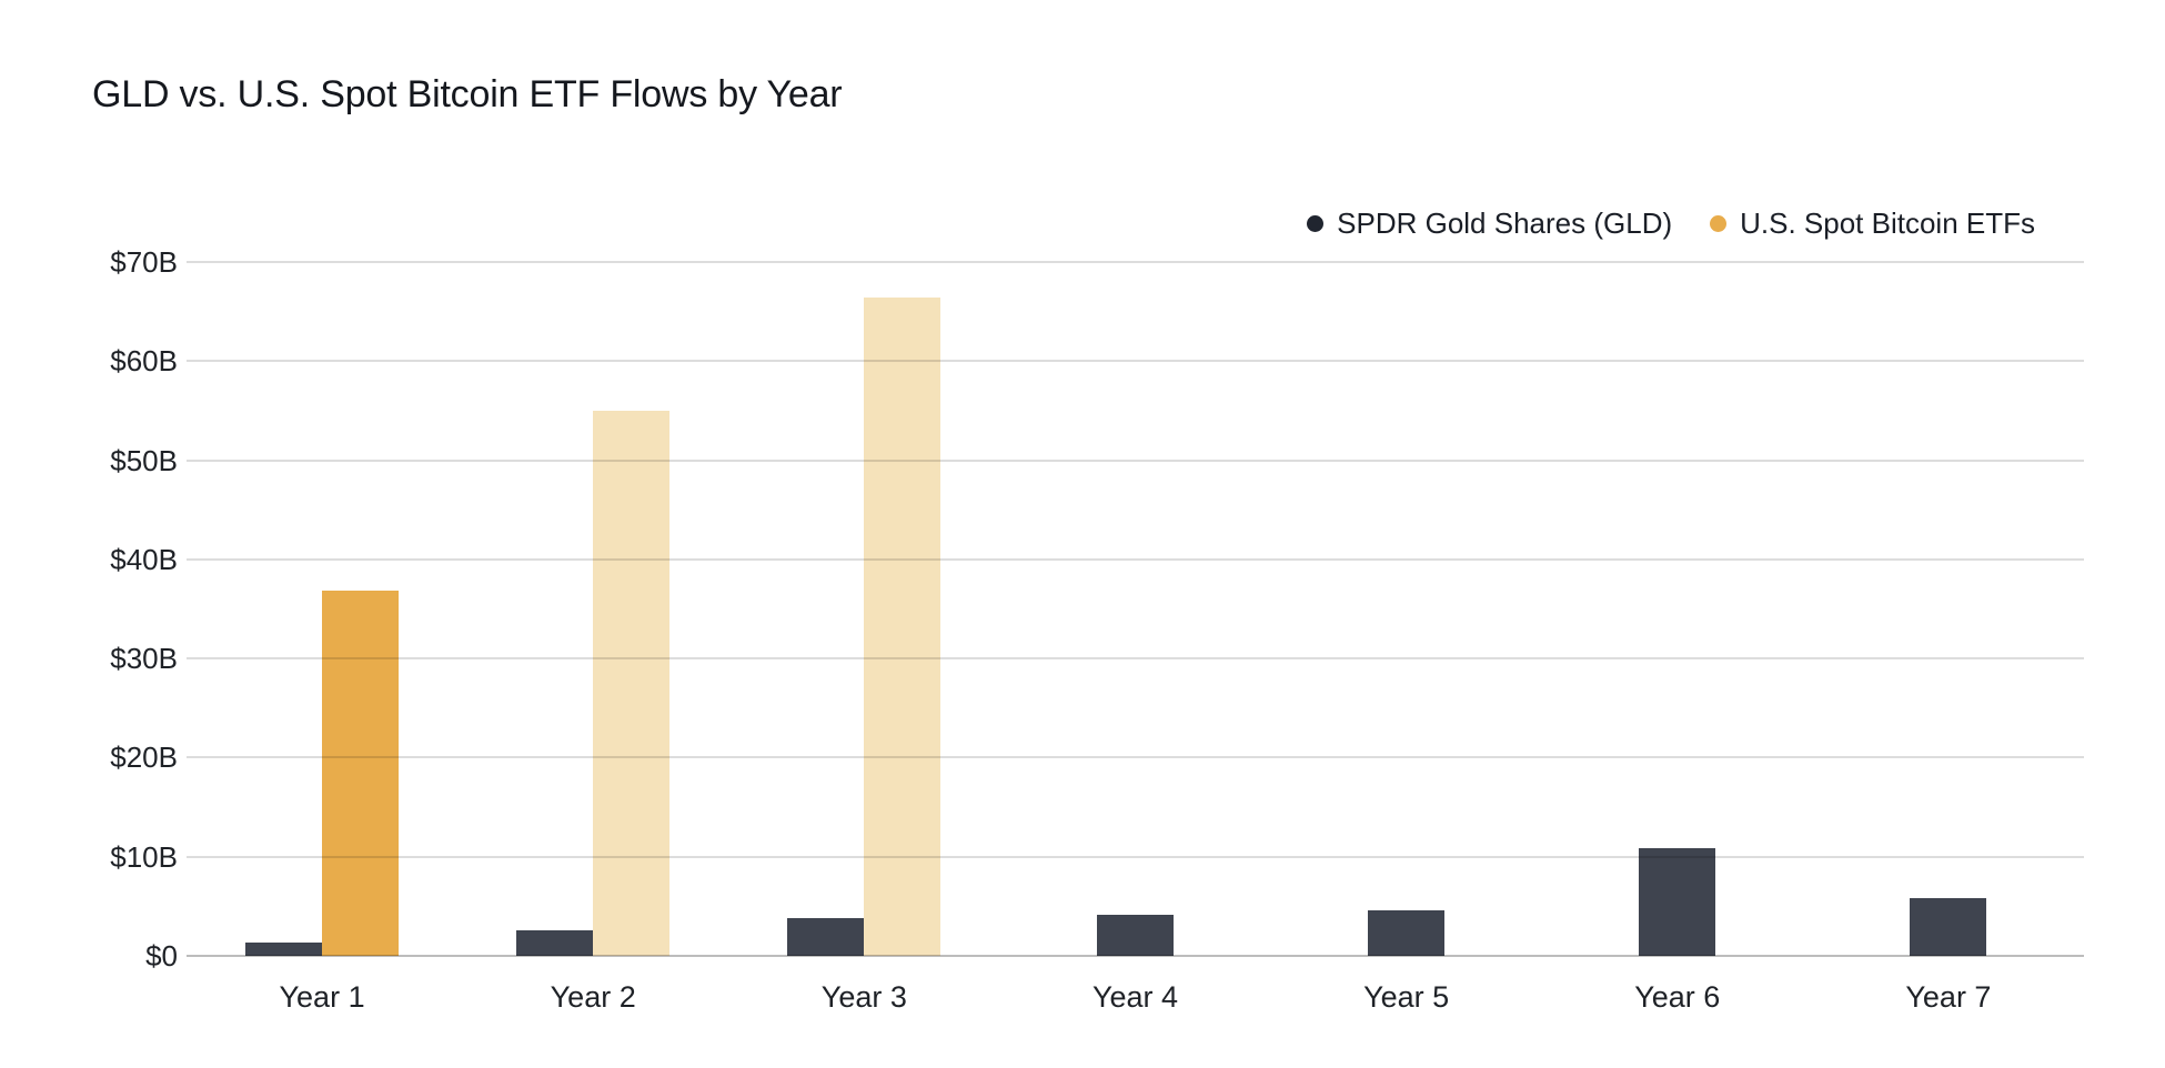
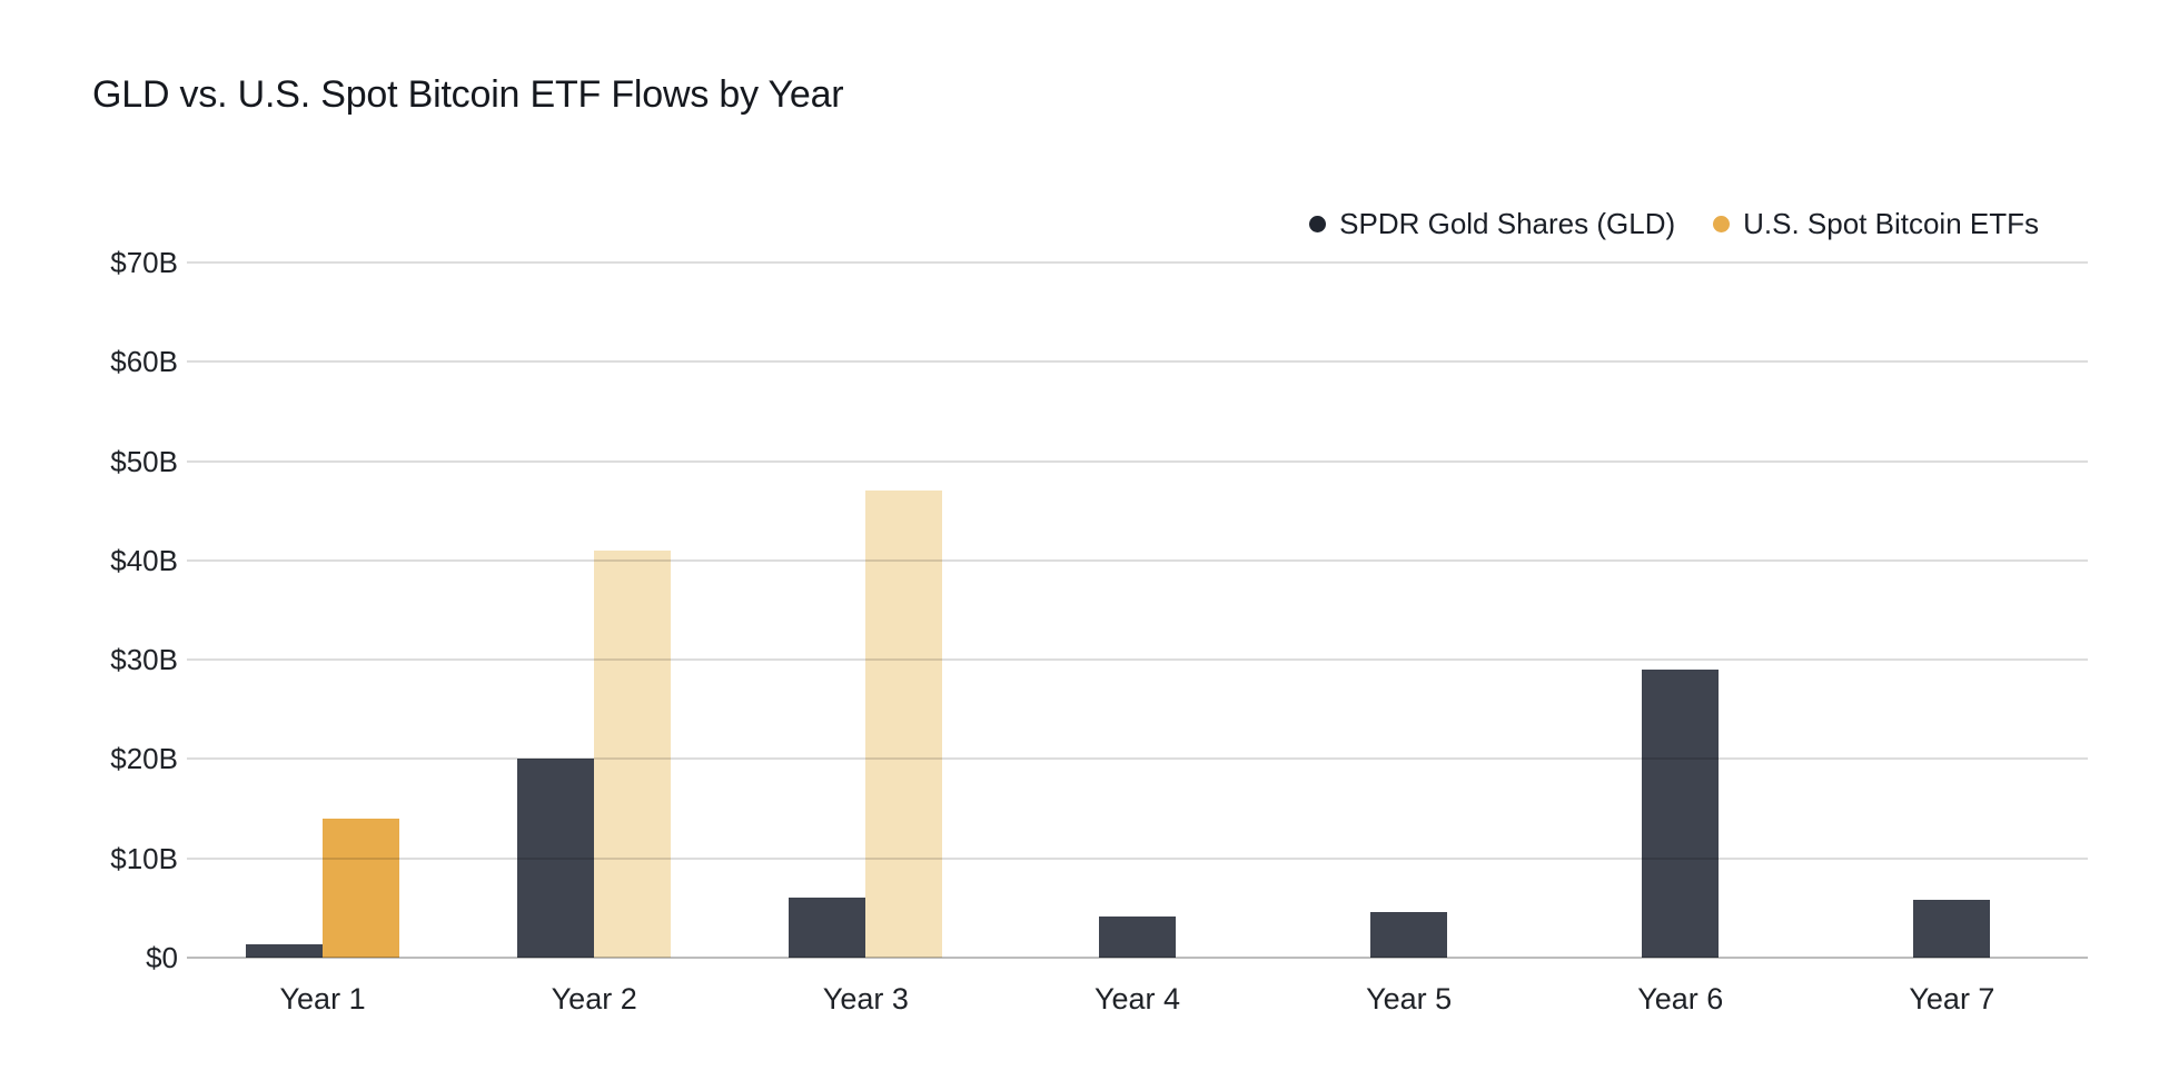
U.S. Spot Bitcoin ETFs/Year 1: $37B -> $14B
SPDR Gold Shares (GLD)/Year 2: $3B -> $20B
U.S. Spot Bitcoin ETFs/Year 2: $55B -> $41B
SPDR Gold Shares (GLD)/Year 3: $4B -> $6B
U.S. Spot Bitcoin ETFs/Year 3: $66B -> $47B
SPDR Gold Shares (GLD)/Year 6: $11B -> $29B
